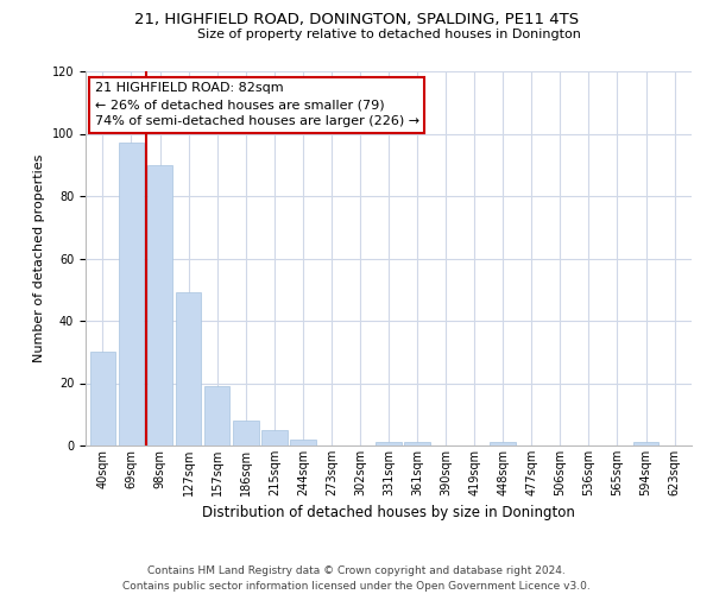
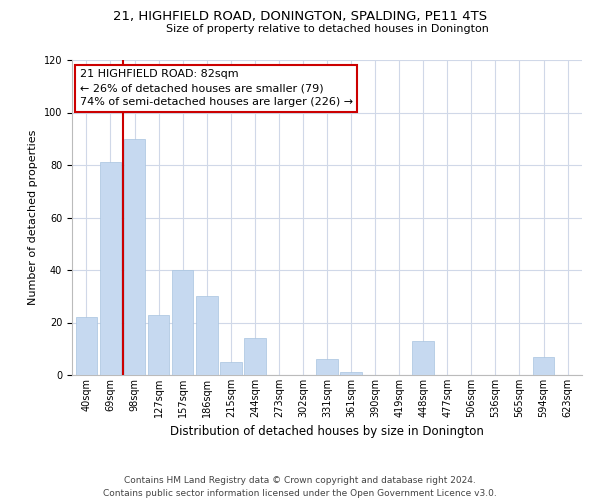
40sqm: 30 -> 22
69sqm: 97 -> 81
127sqm: 49 -> 23
157sqm: 19 -> 40
186sqm: 8 -> 30
244sqm: 2 -> 14
331sqm: 1 -> 6
448sqm: 1 -> 13
594sqm: 1 -> 7
